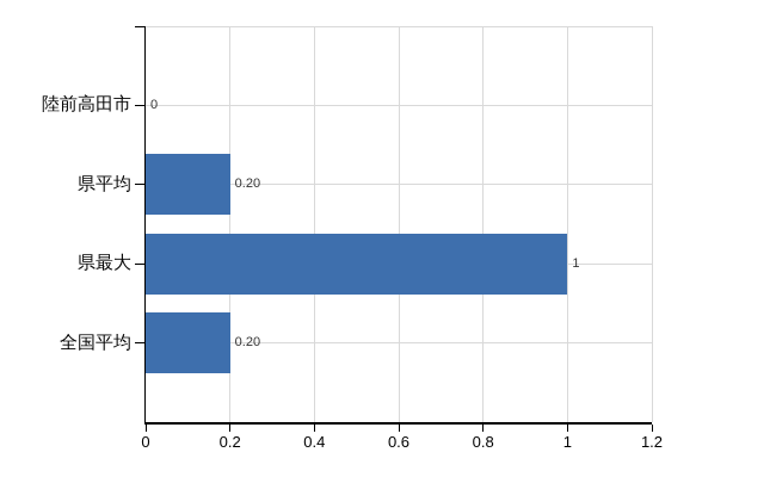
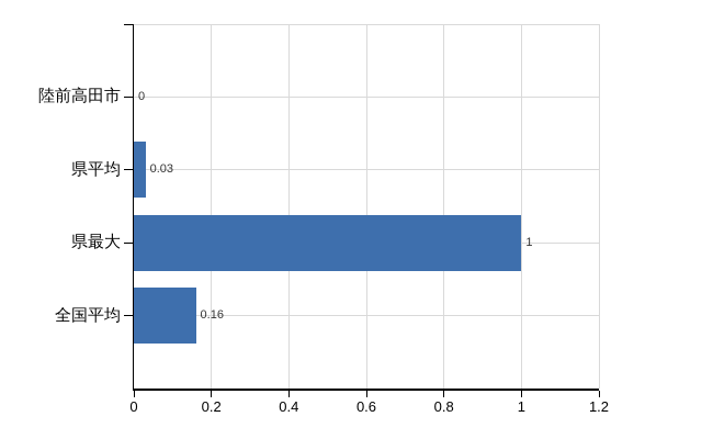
県平均: 0.20 -> 0.03
全国平均: 0.20 -> 0.16
